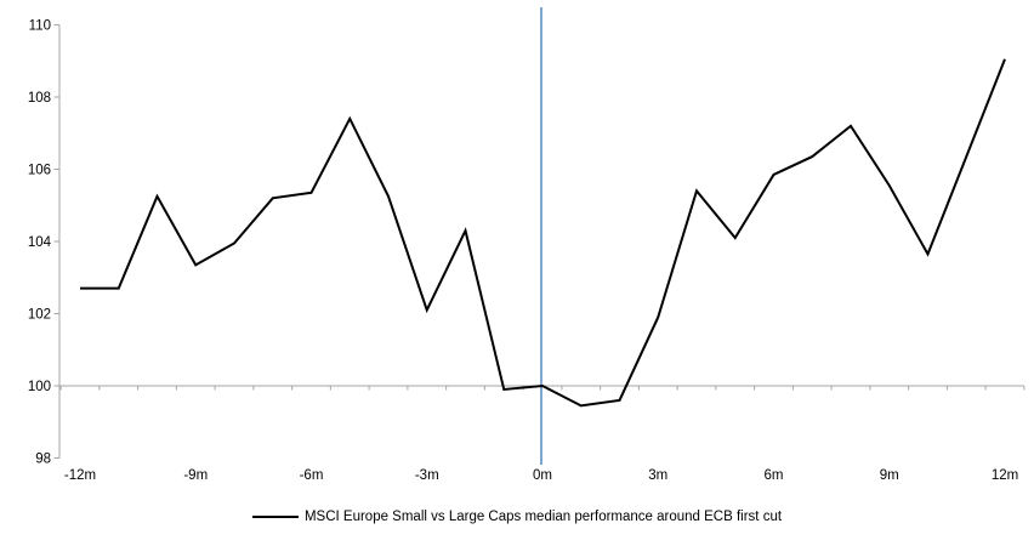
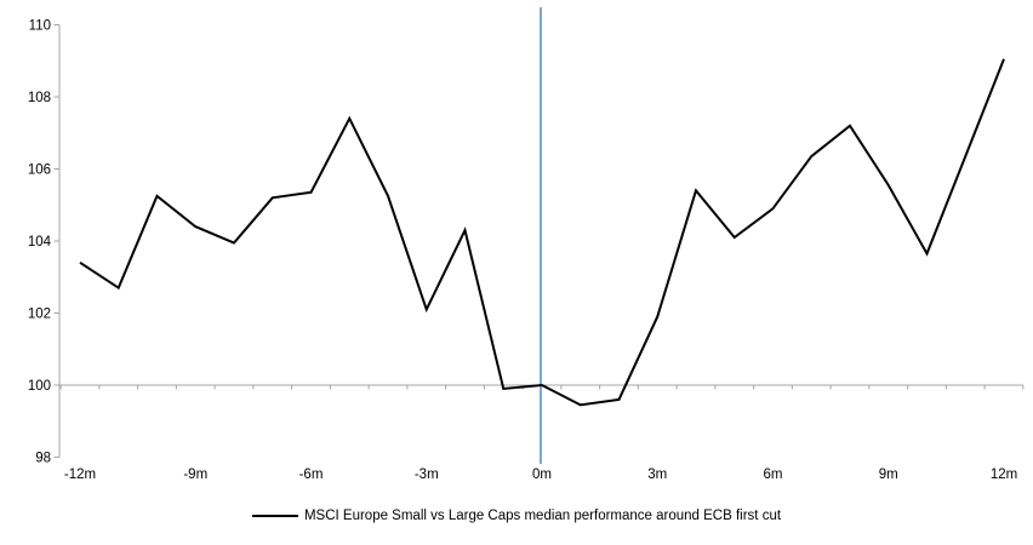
-12m: 102.7 -> 103.4
-9m: 103.3 -> 104.4
6m: 105.8 -> 104.9
